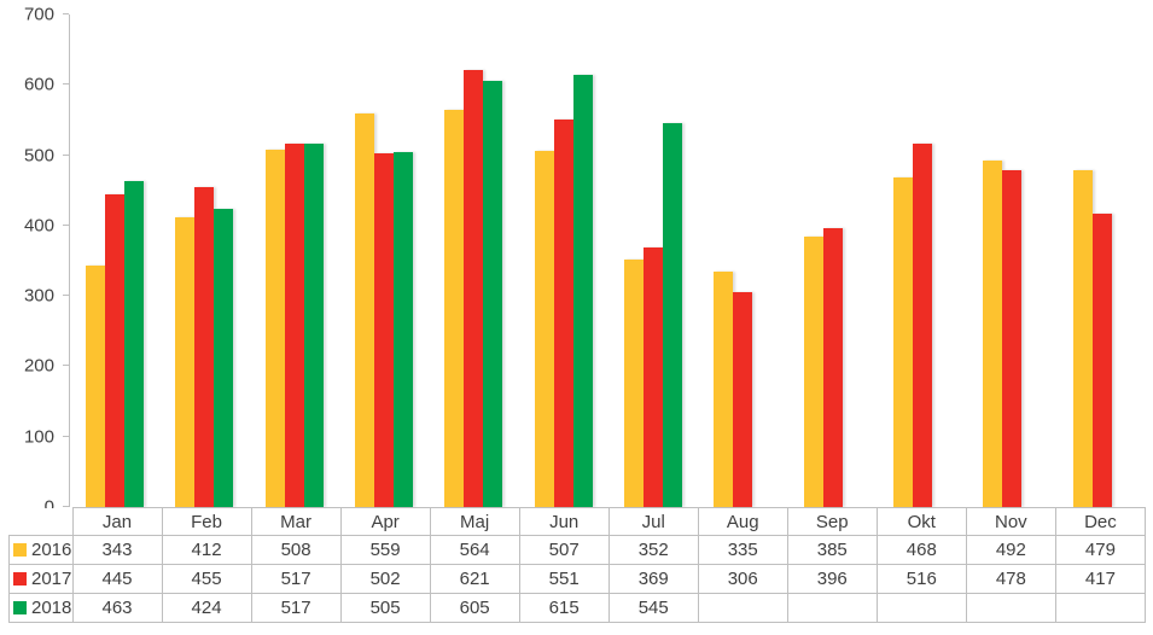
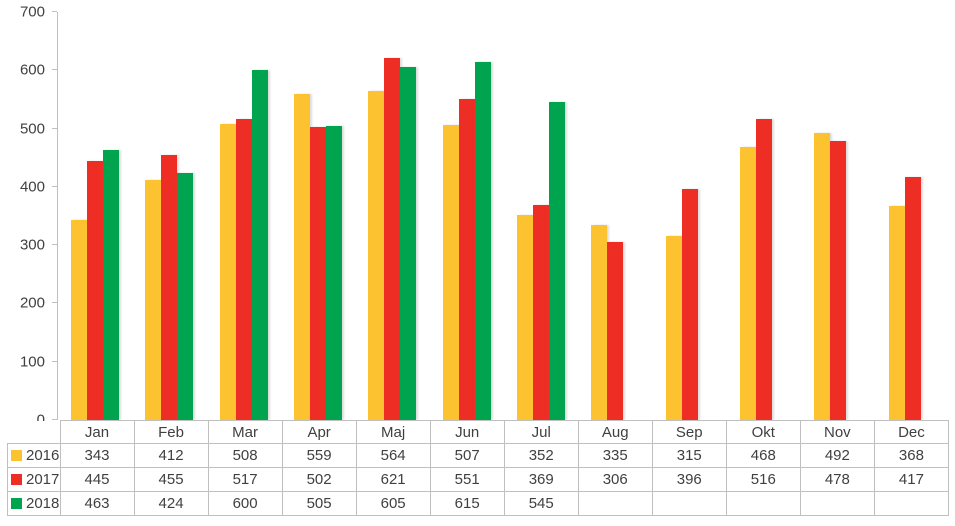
2018/Mar: 517 -> 600
2016/Sep: 385 -> 315
2016/Dec: 479 -> 368
